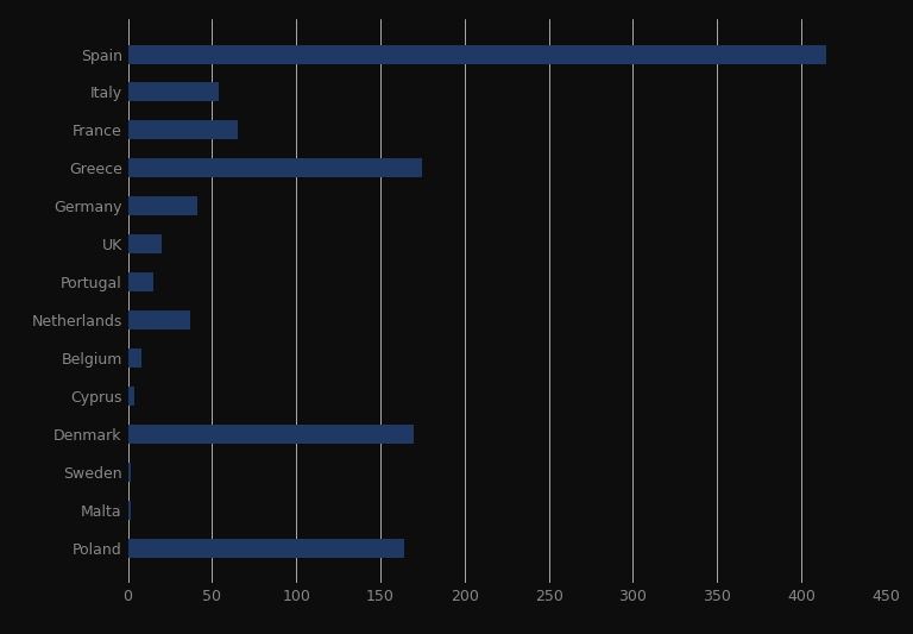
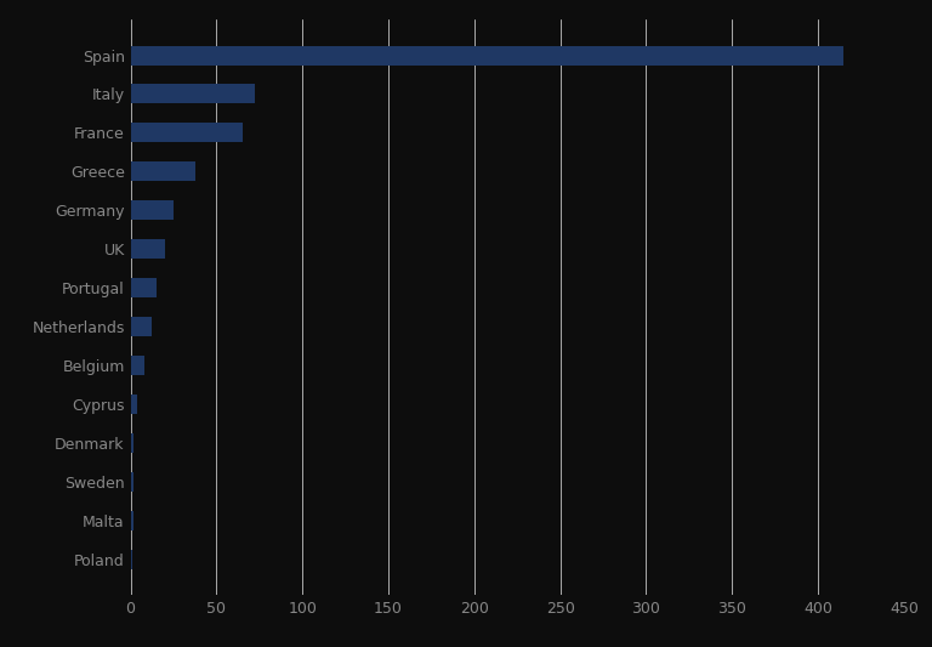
Italy: 54 -> 72
Greece: 175 -> 38
Germany: 41 -> 25
Netherlands: 37 -> 12
Denmark: 170 -> 2
Poland: 164 -> 1
